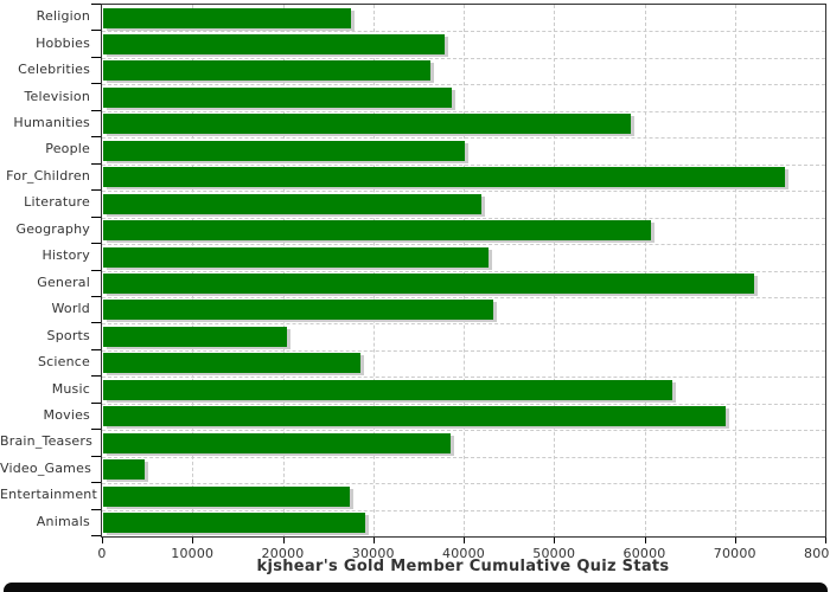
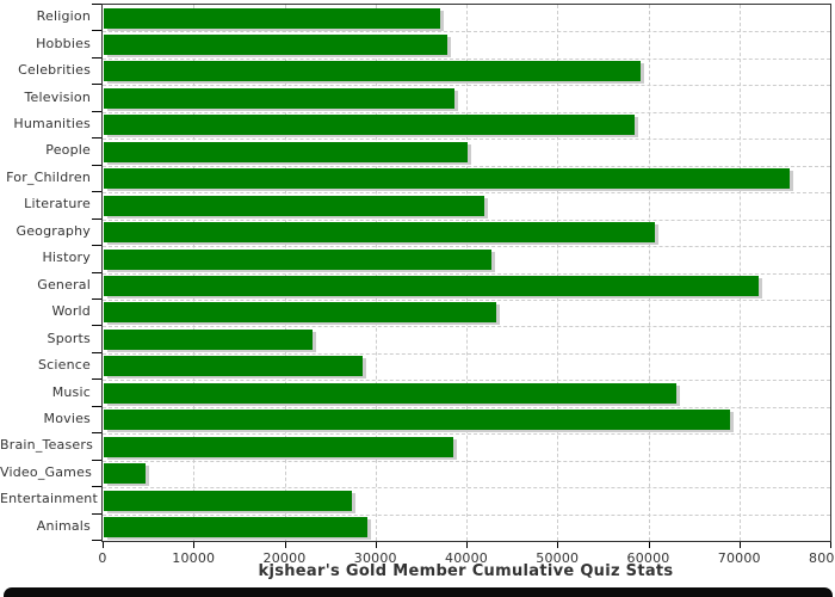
Religion: 27000 -> 37000
Celebrities: 36000 -> 59000
Sports: 20000 -> 23000
